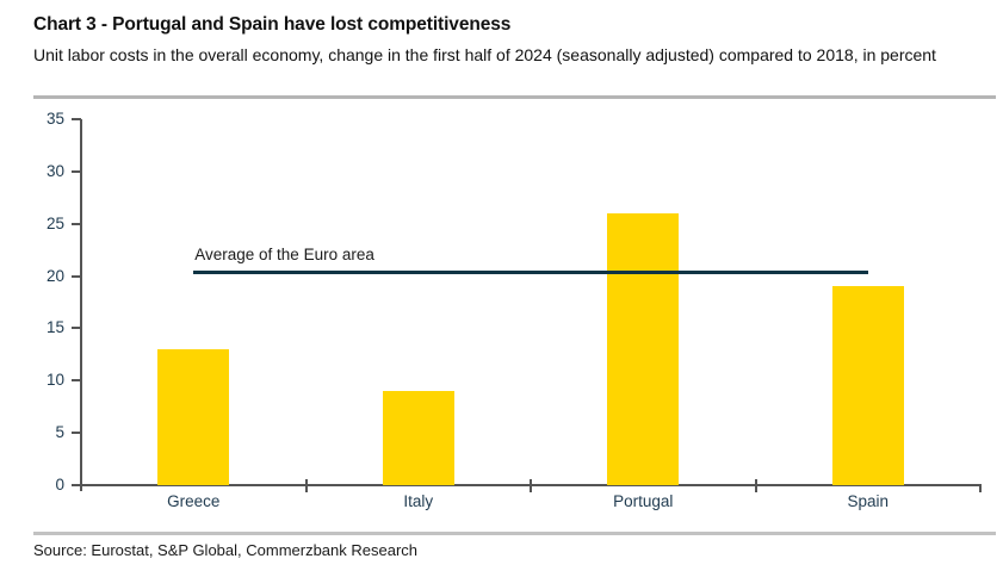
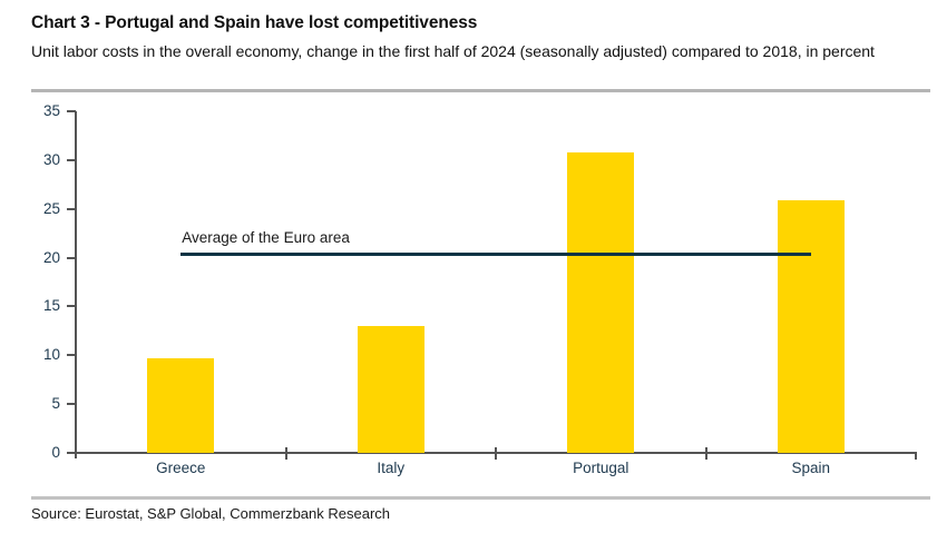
Greece: 13 -> 10
Italy: 9 -> 13
Portugal: 26 -> 31
Spain: 19 -> 26
